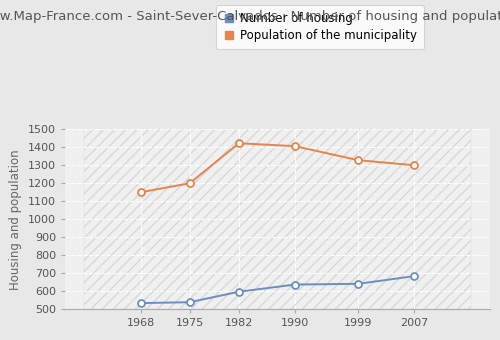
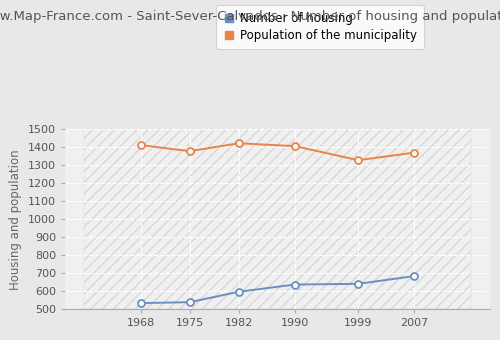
Population of the municipality/1968: 1150 -> 1410
Population of the municipality/1975: 1200 -> 1380
Population of the municipality/2007: 1300 -> 1370
